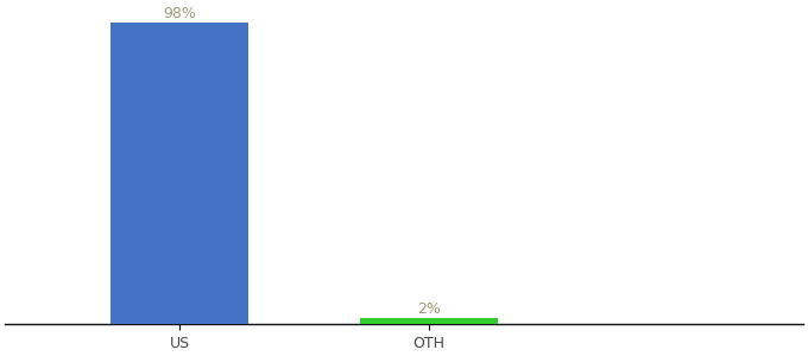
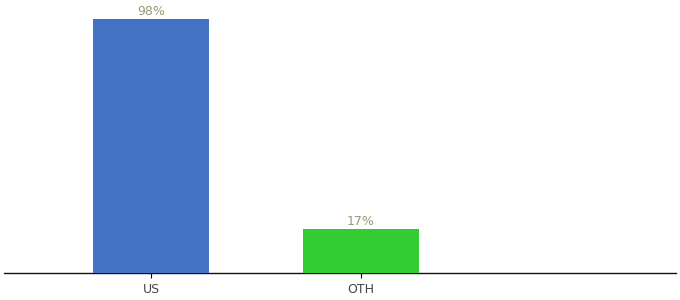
OTH: 2% -> 17%
